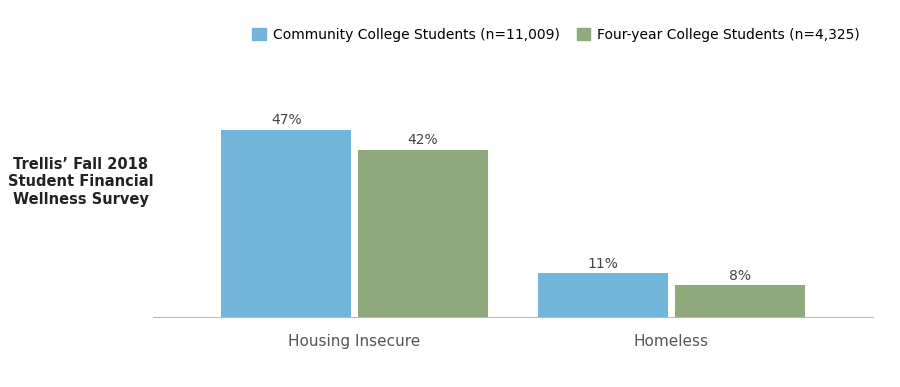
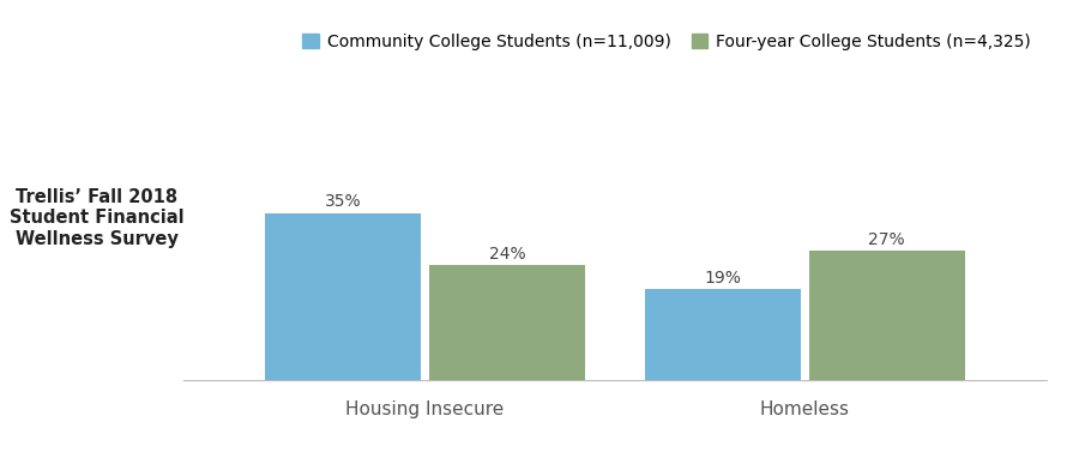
Community College Students (n=11,009)/Housing Insecure: 47% -> 35%
Four-year College Students (n=4,325)/Housing Insecure: 42% -> 24%
Community College Students (n=11,009)/Homeless: 11% -> 19%
Four-year College Students (n=4,325)/Homeless: 8% -> 27%
